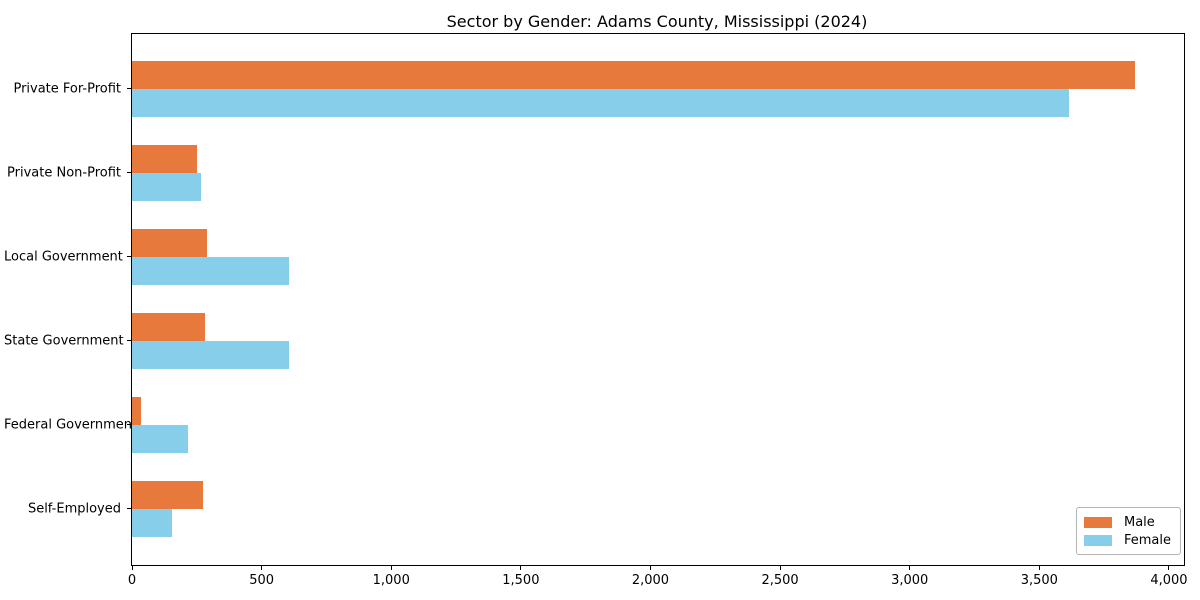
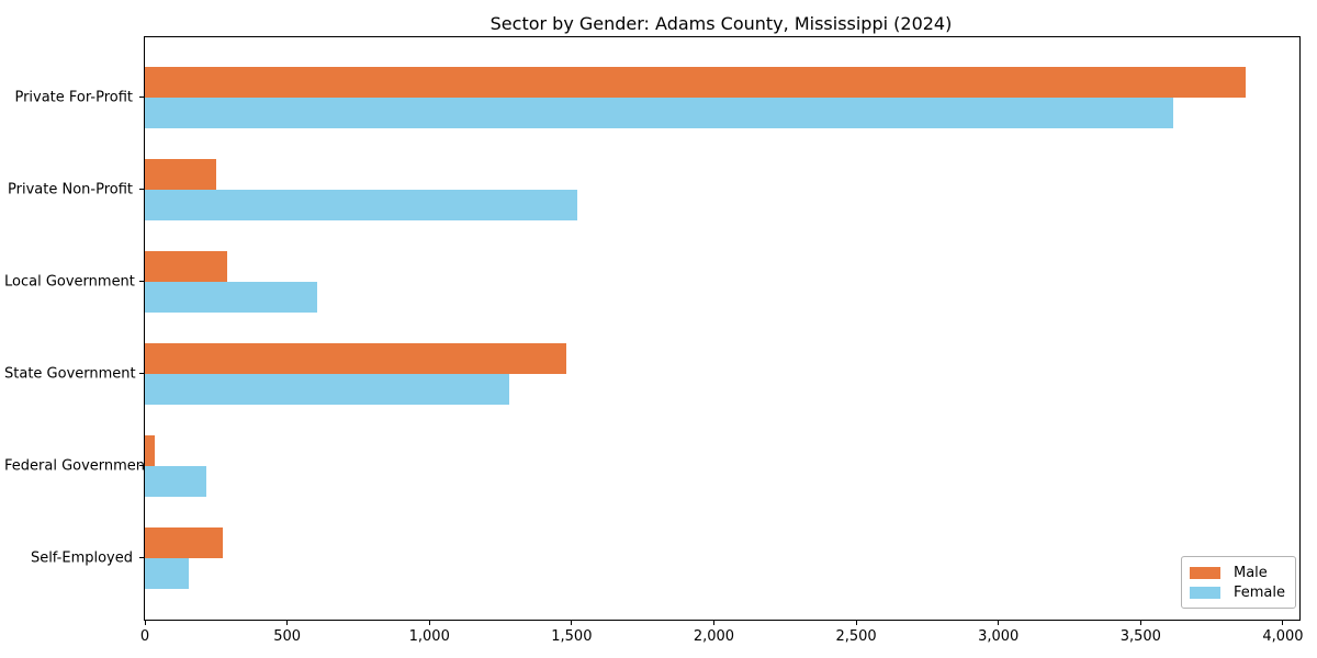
Female/Private Non-Profit: 260 -> 1520
Male/State Government: 280 -> 1480
Female/State Government: 600 -> 1280
